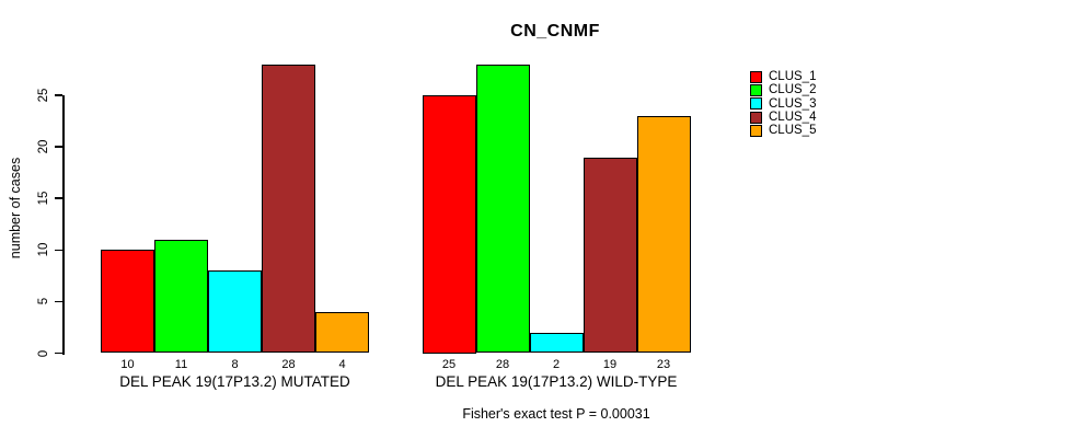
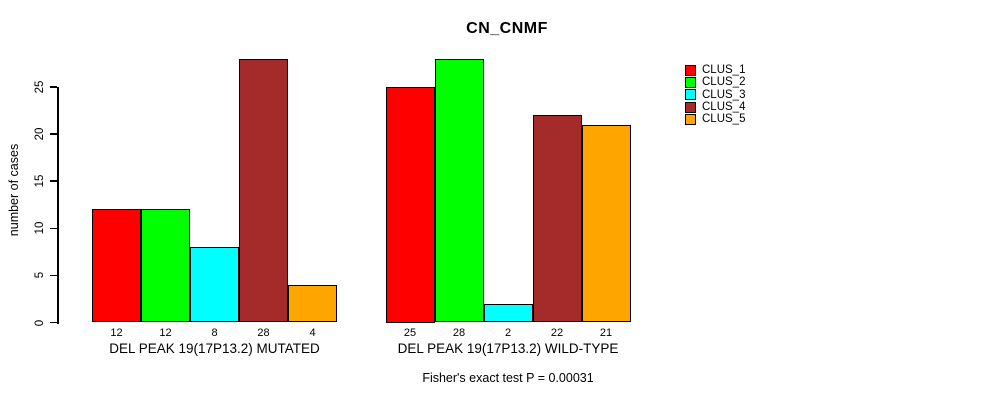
CLUS_1/DEL PEAK 19(17P13.2) MUTATED: 10 -> 12
CLUS_2/DEL PEAK 19(17P13.2) MUTATED: 11 -> 12
CLUS_4/DEL PEAK 19(17P13.2) WILD-TYPE: 19 -> 22
CLUS_5/DEL PEAK 19(17P13.2) WILD-TYPE: 23 -> 21
